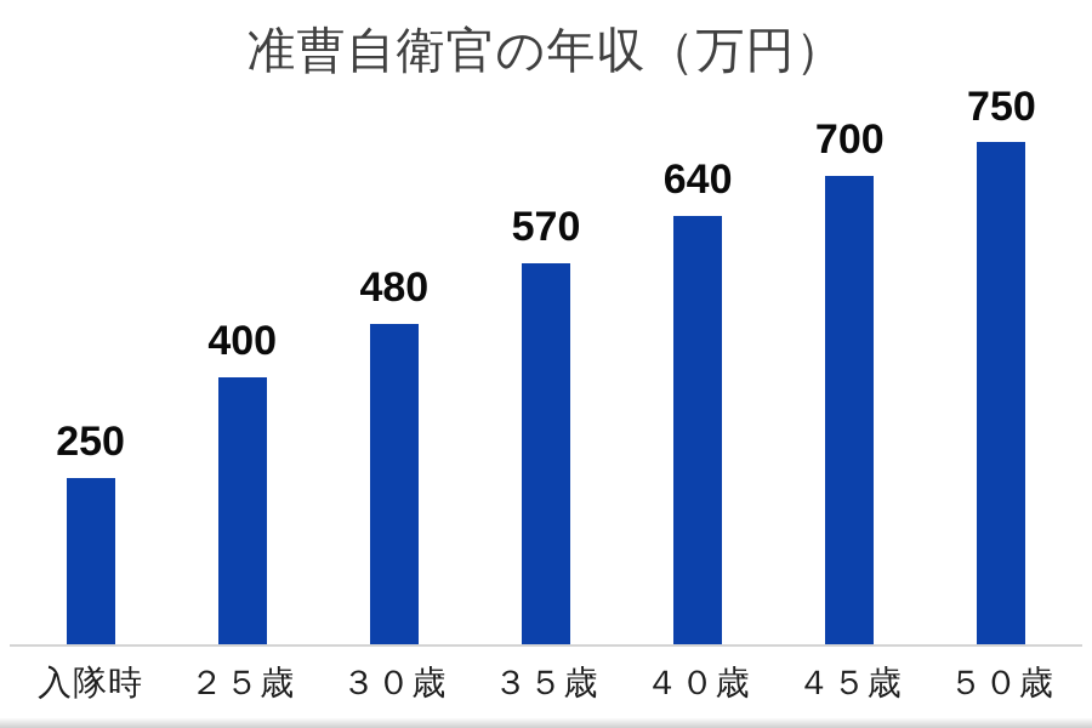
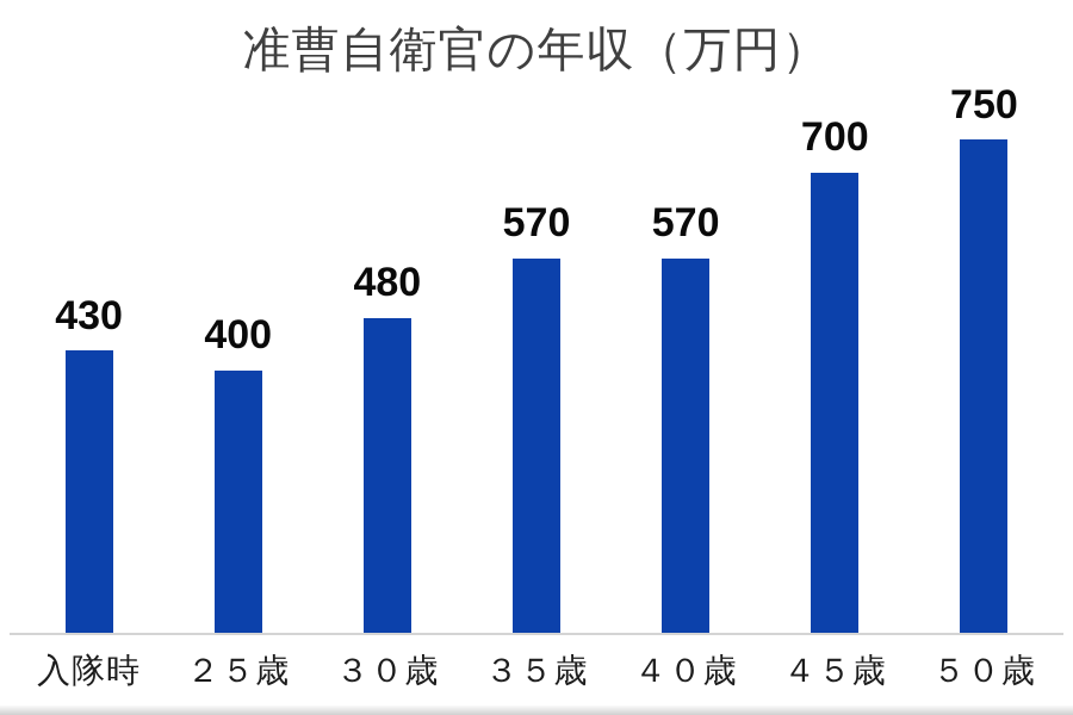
入隊時: 250 -> 430
４０歳: 640 -> 570
